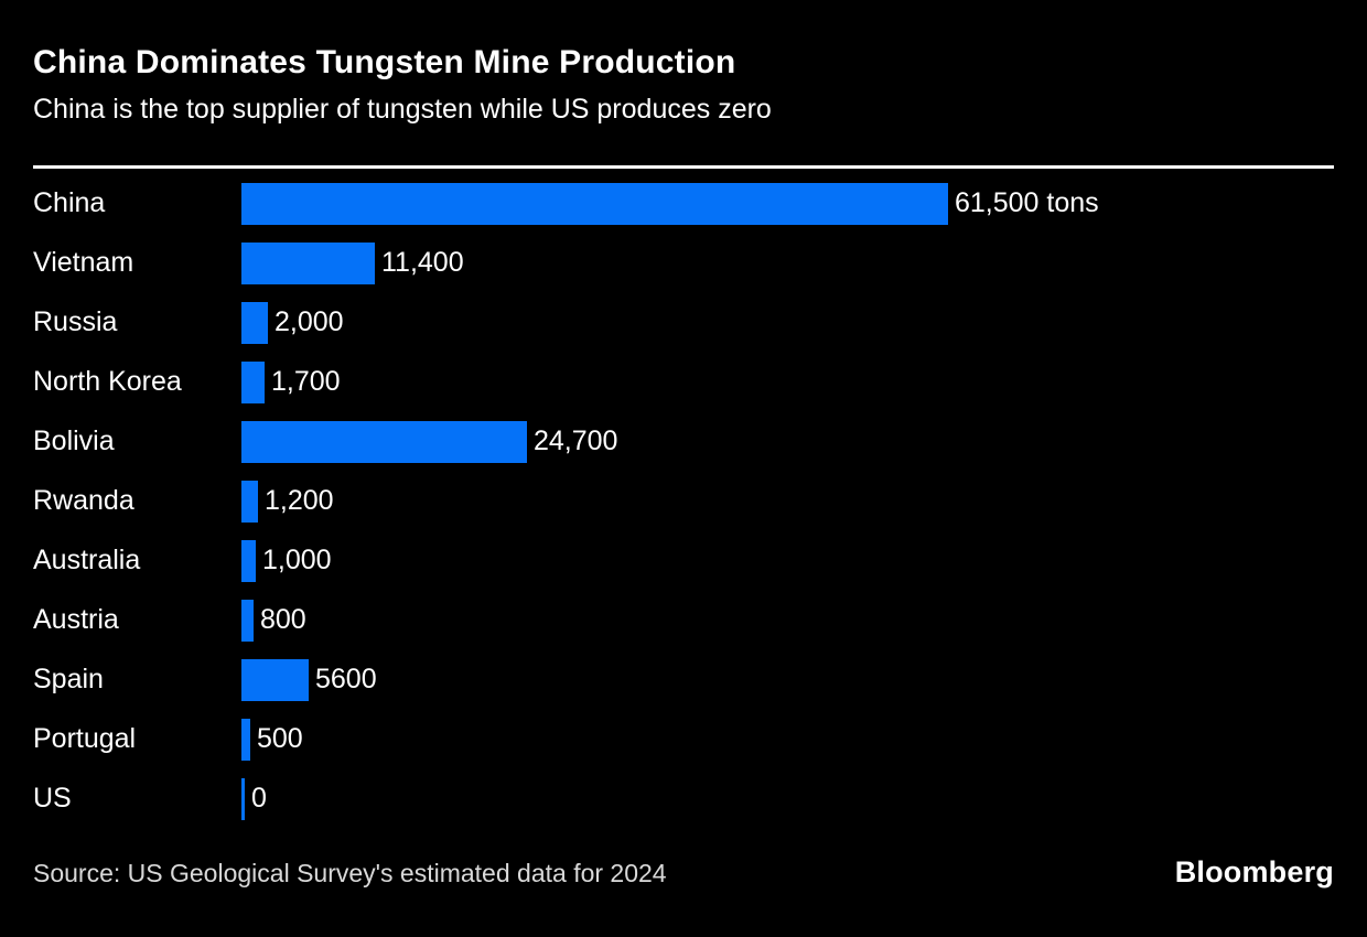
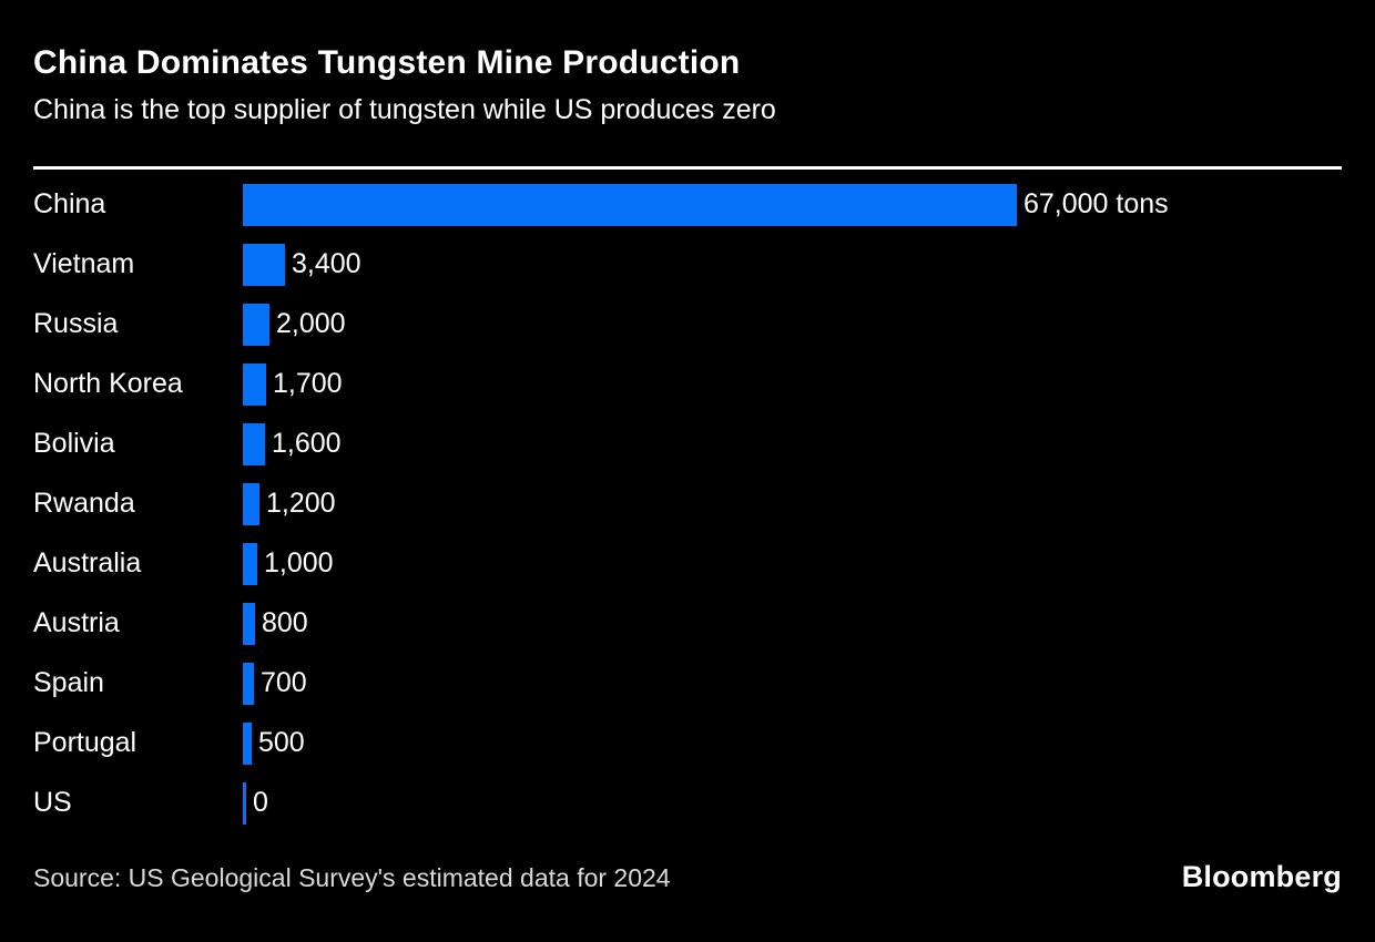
China: 61,500 -> 67,000
Vietnam: 11,400 -> 3,400
Bolivia: 24,700 -> 1,600
Spain: 5600 -> 700
